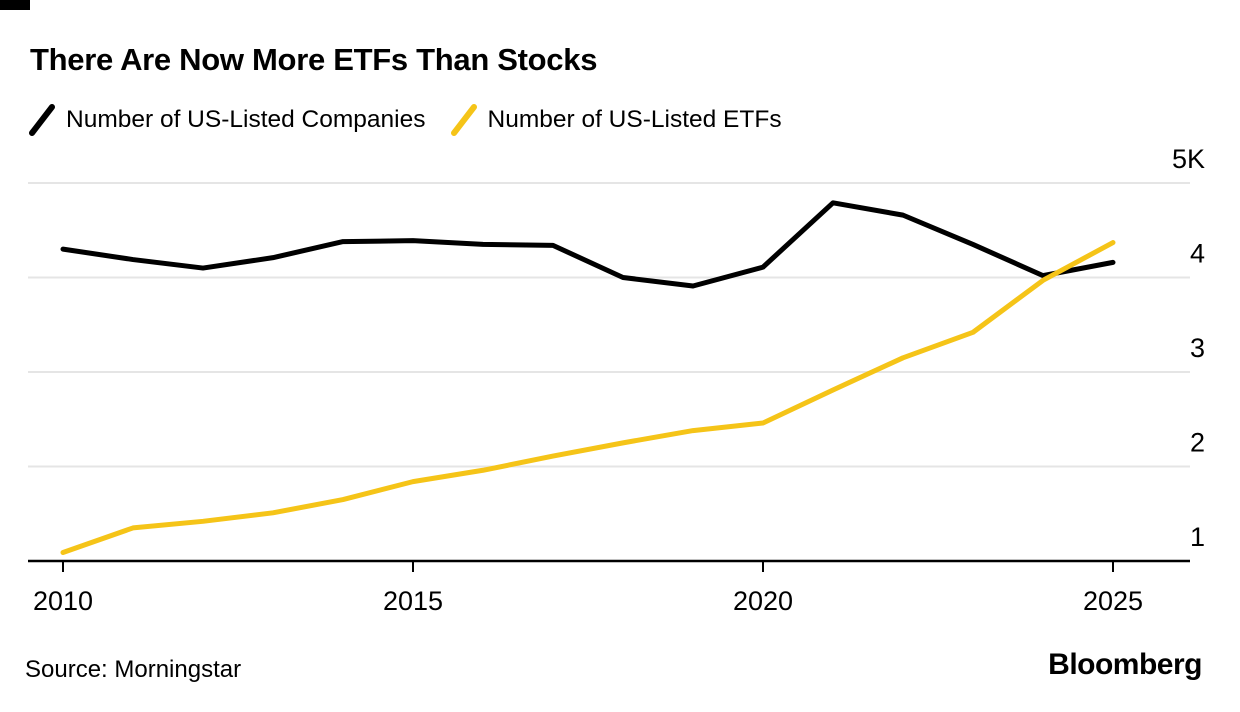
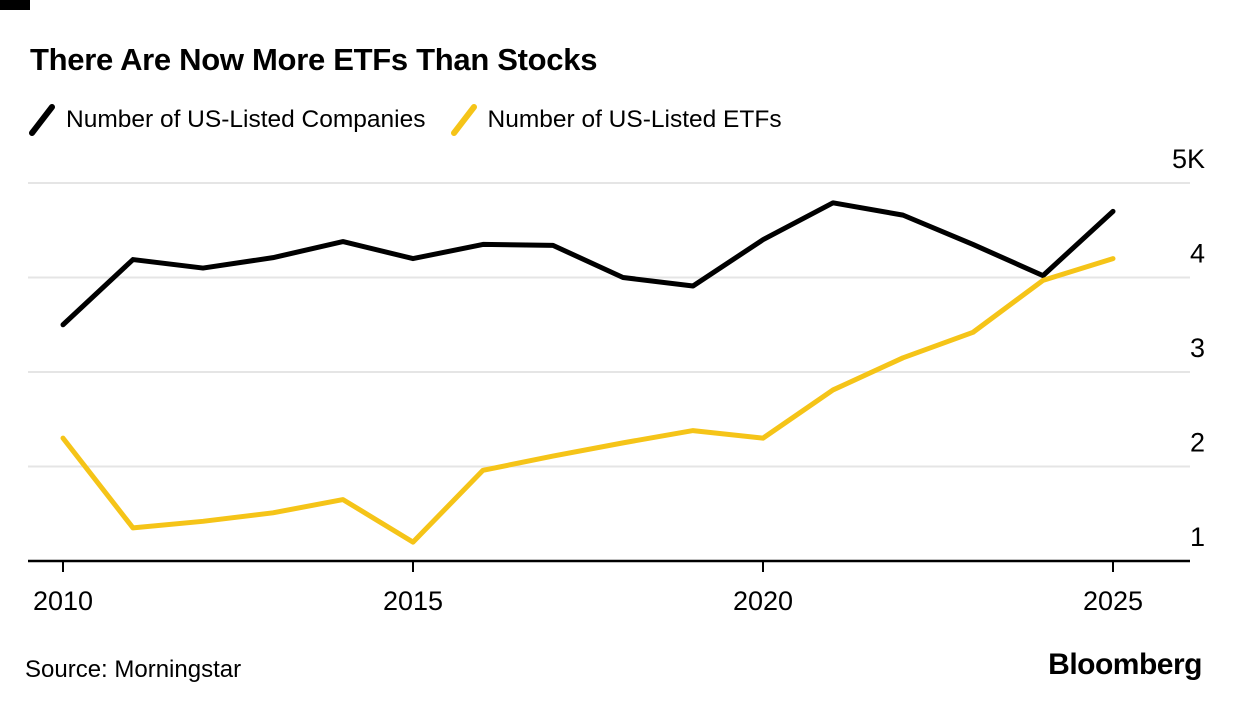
Number of US-Listed Companies/2010: 4.3K -> 3.5K
Number of US-Listed ETFs/2010: 1.1K -> 2.3K
Number of US-Listed Companies/2015: 4.4K -> 4.2K
Number of US-Listed ETFs/2015: 1.8K -> 1.2K
Number of US-Listed Companies/2020: 4.1K -> 4.4K
Number of US-Listed ETFs/2020: 2.5K -> 2.3K
Number of US-Listed Companies/2025: 4.2K -> 4.7K
Number of US-Listed ETFs/2025: 4.4K -> 4.2K
